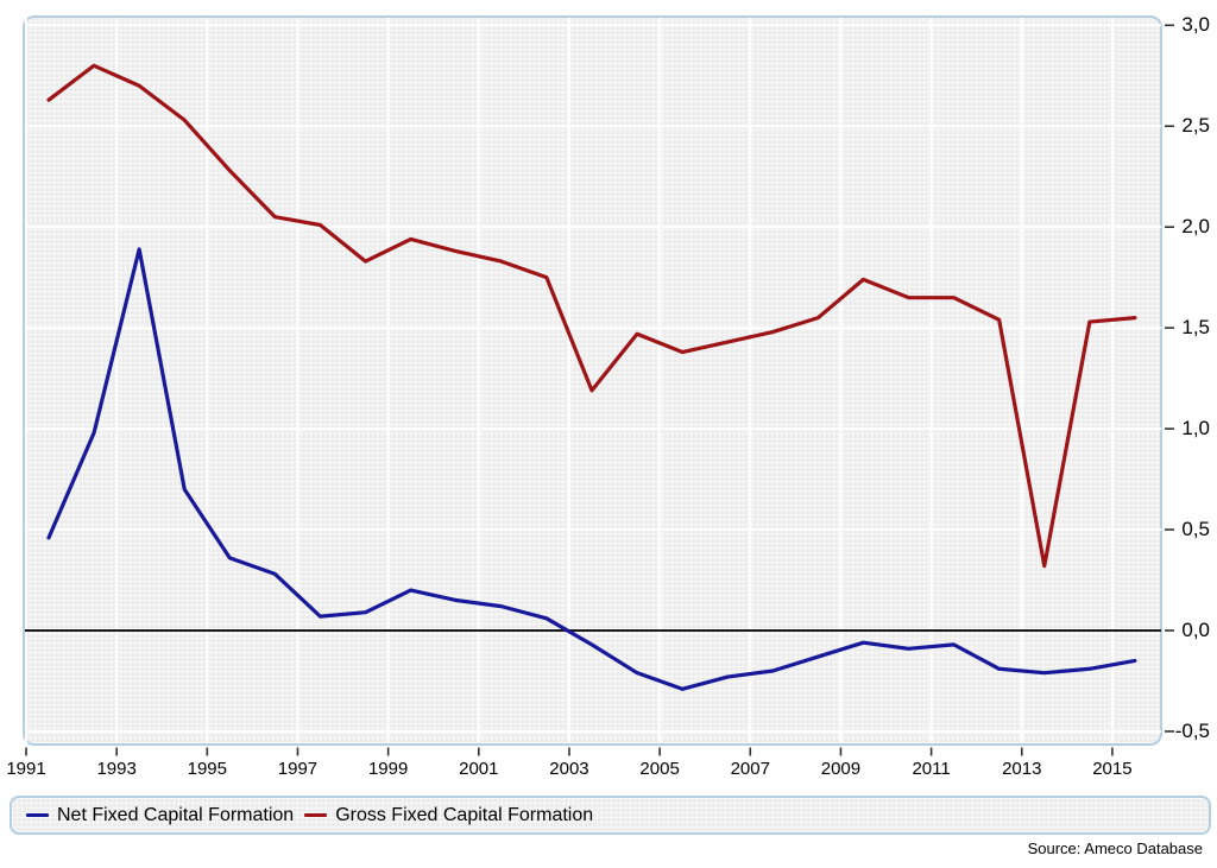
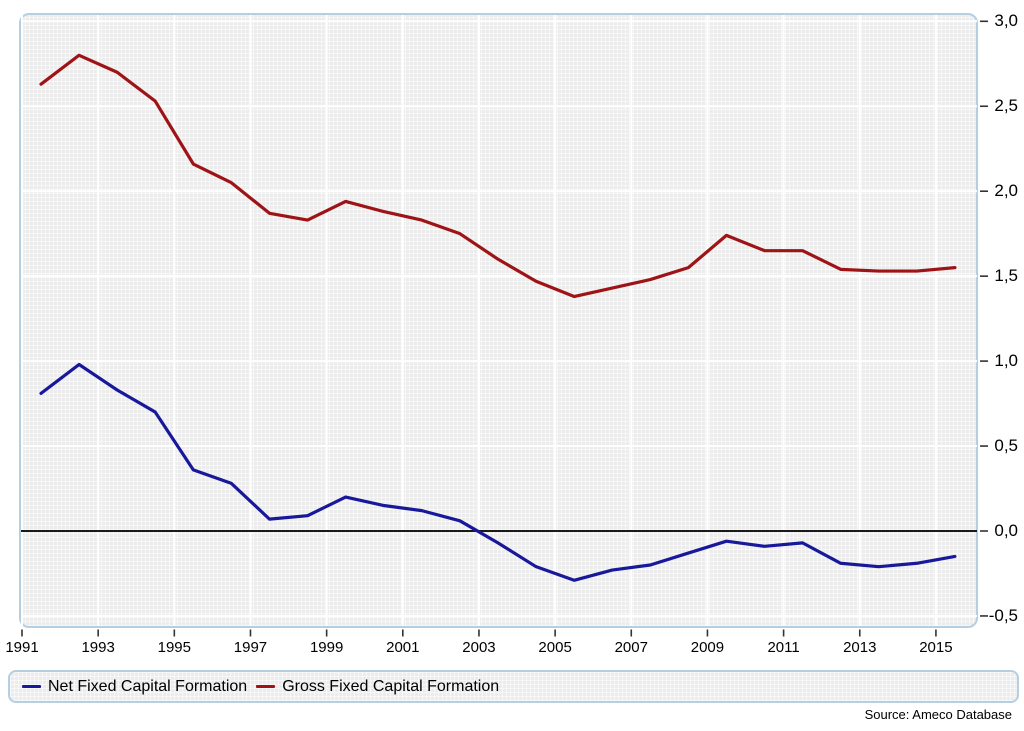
Net Fixed Capital Formation/1991: 0,46 -> 0,81
Net Fixed Capital Formation/1993: 1,89 -> 0,83
Gross Fixed Capital Formation/1995: 2,28 -> 2,16
Gross Fixed Capital Formation/1997: 2,01 -> 1,87
Gross Fixed Capital Formation/2003: 1,19 -> 1,60
Gross Fixed Capital Formation/2013: 0,32 -> 1,53
